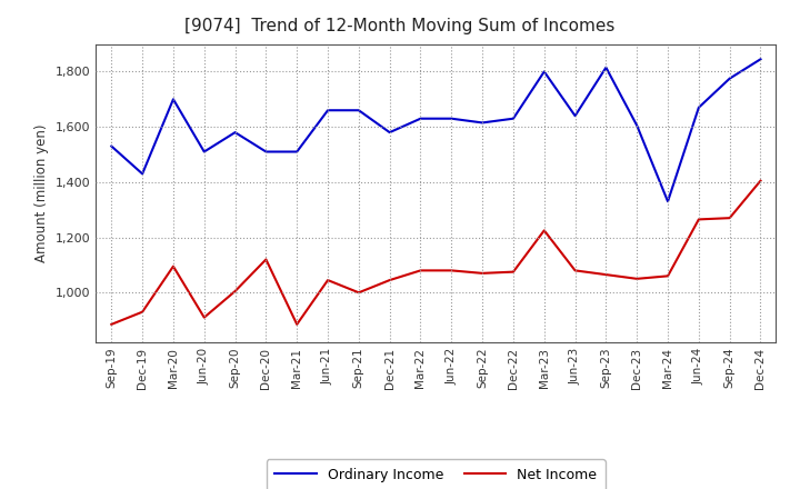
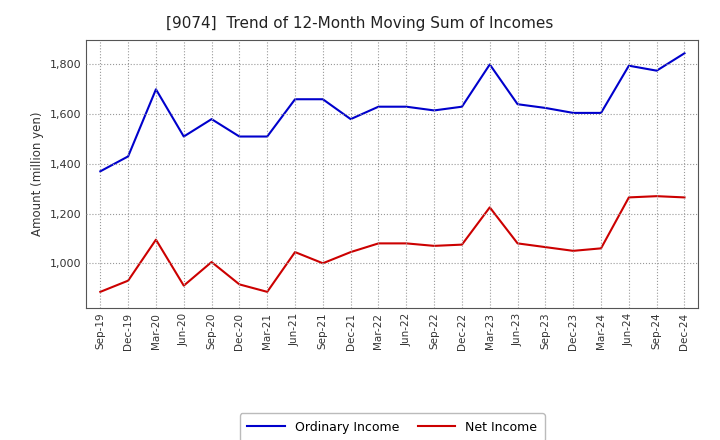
Ordinary Income/Sep-19: 1,530 -> 1,370
Net Income/Dec-20: 1,120 -> 915
Ordinary Income/Sep-23: 1,815 -> 1,625
Ordinary Income/Mar-24: 1,330 -> 1,605
Ordinary Income/Jun-24: 1,670 -> 1,795
Net Income/Dec-24: 1,405 -> 1,265
